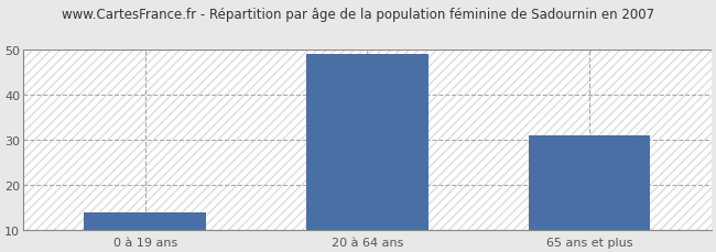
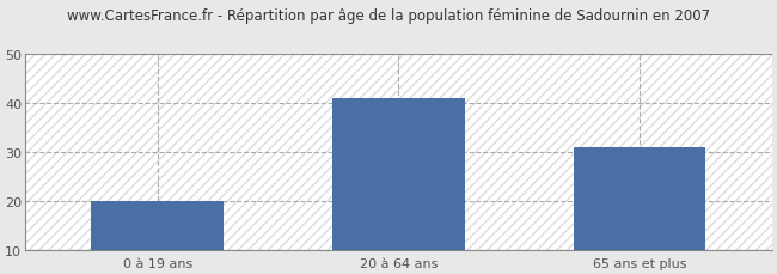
0 à 19 ans: 14 -> 20
20 à 64 ans: 49 -> 41
